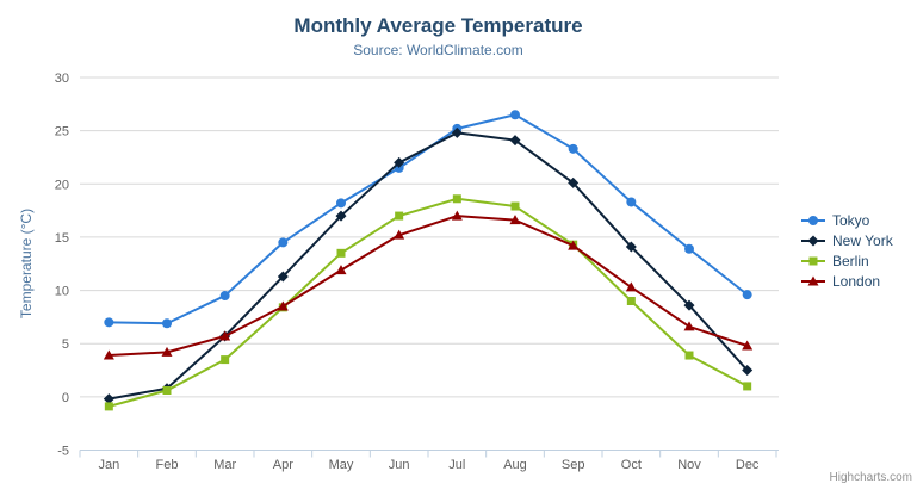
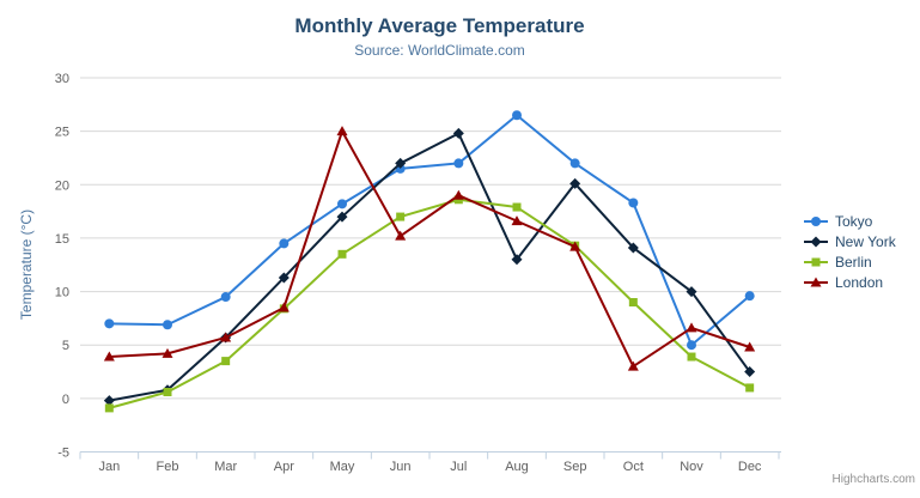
London/May: 12 -> 25
Tokyo/Jul: 25 -> 22
London/Jul: 17 -> 19
New York/Aug: 24 -> 13
Tokyo/Sep: 23 -> 22
London/Oct: 10 -> 3
Tokyo/Nov: 14 -> 5
New York/Nov: 9 -> 10
